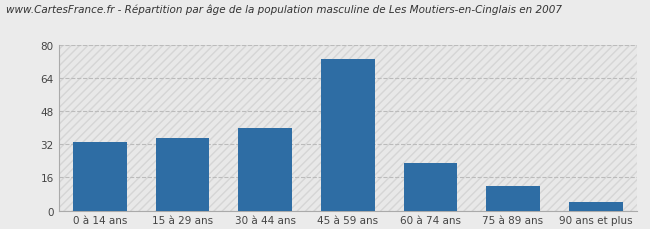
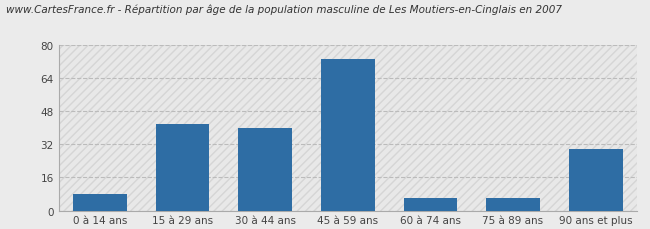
0 à 14 ans: 33 -> 8
15 à 29 ans: 35 -> 42
60 à 74 ans: 23 -> 6
75 à 89 ans: 12 -> 6
90 ans et plus: 4 -> 30
